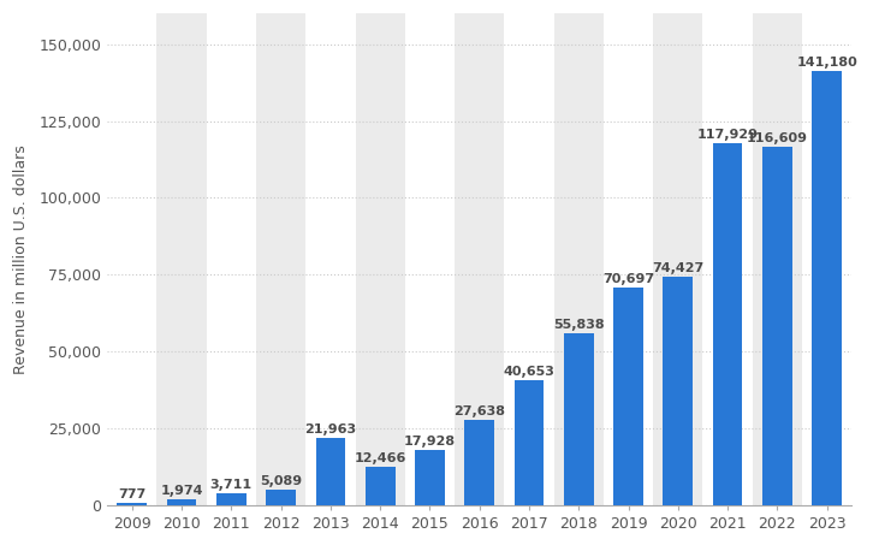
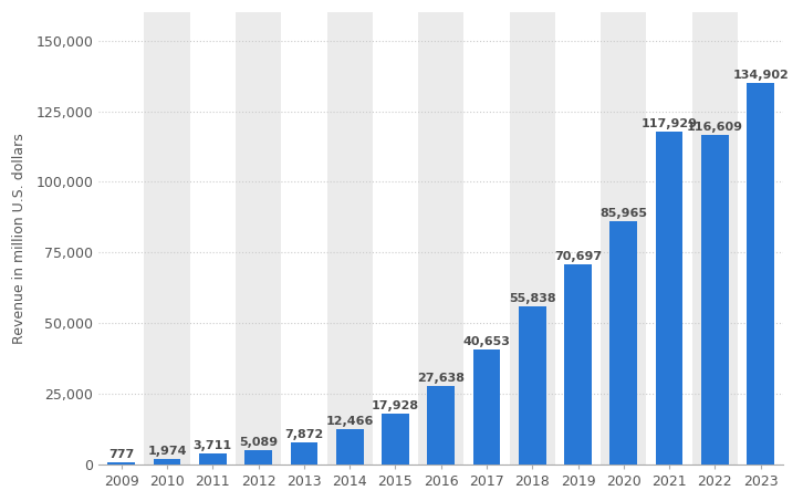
2013: 21,963 -> 7,872
2020: 74,427 -> 85,965
2023: 141,180 -> 134,902
